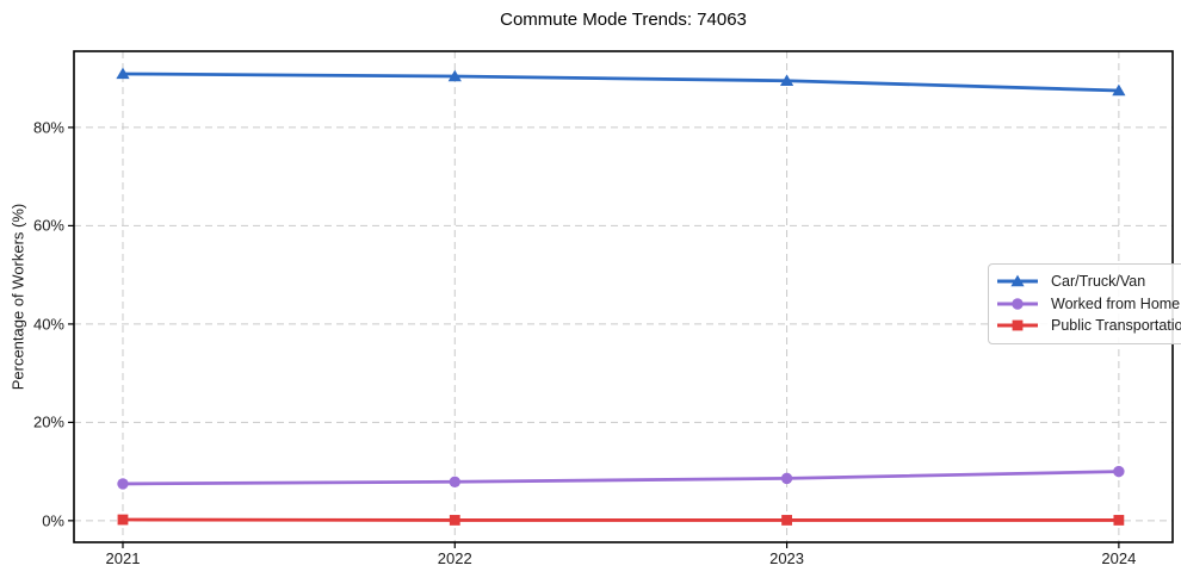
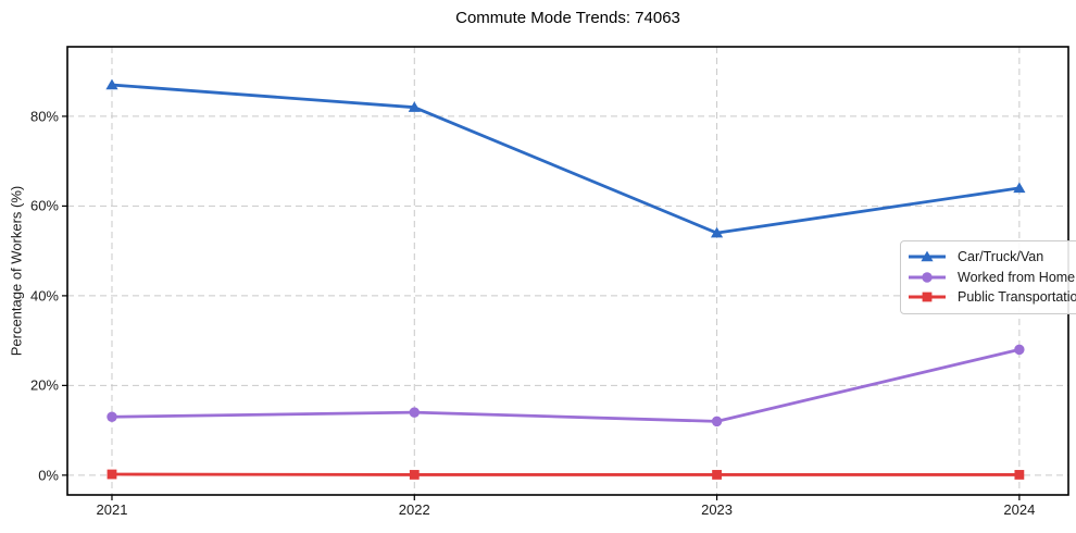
Car/Truck/Van/2021: 91% -> 87%
Worked from Home/2021: 8% -> 13%
Car/Truck/Van/2022: 90% -> 82%
Worked from Home/2022: 8% -> 14%
Car/Truck/Van/2023: 90% -> 54%
Worked from Home/2023: 9% -> 12%
Car/Truck/Van/2024: 88% -> 64%
Worked from Home/2024: 10% -> 28%
